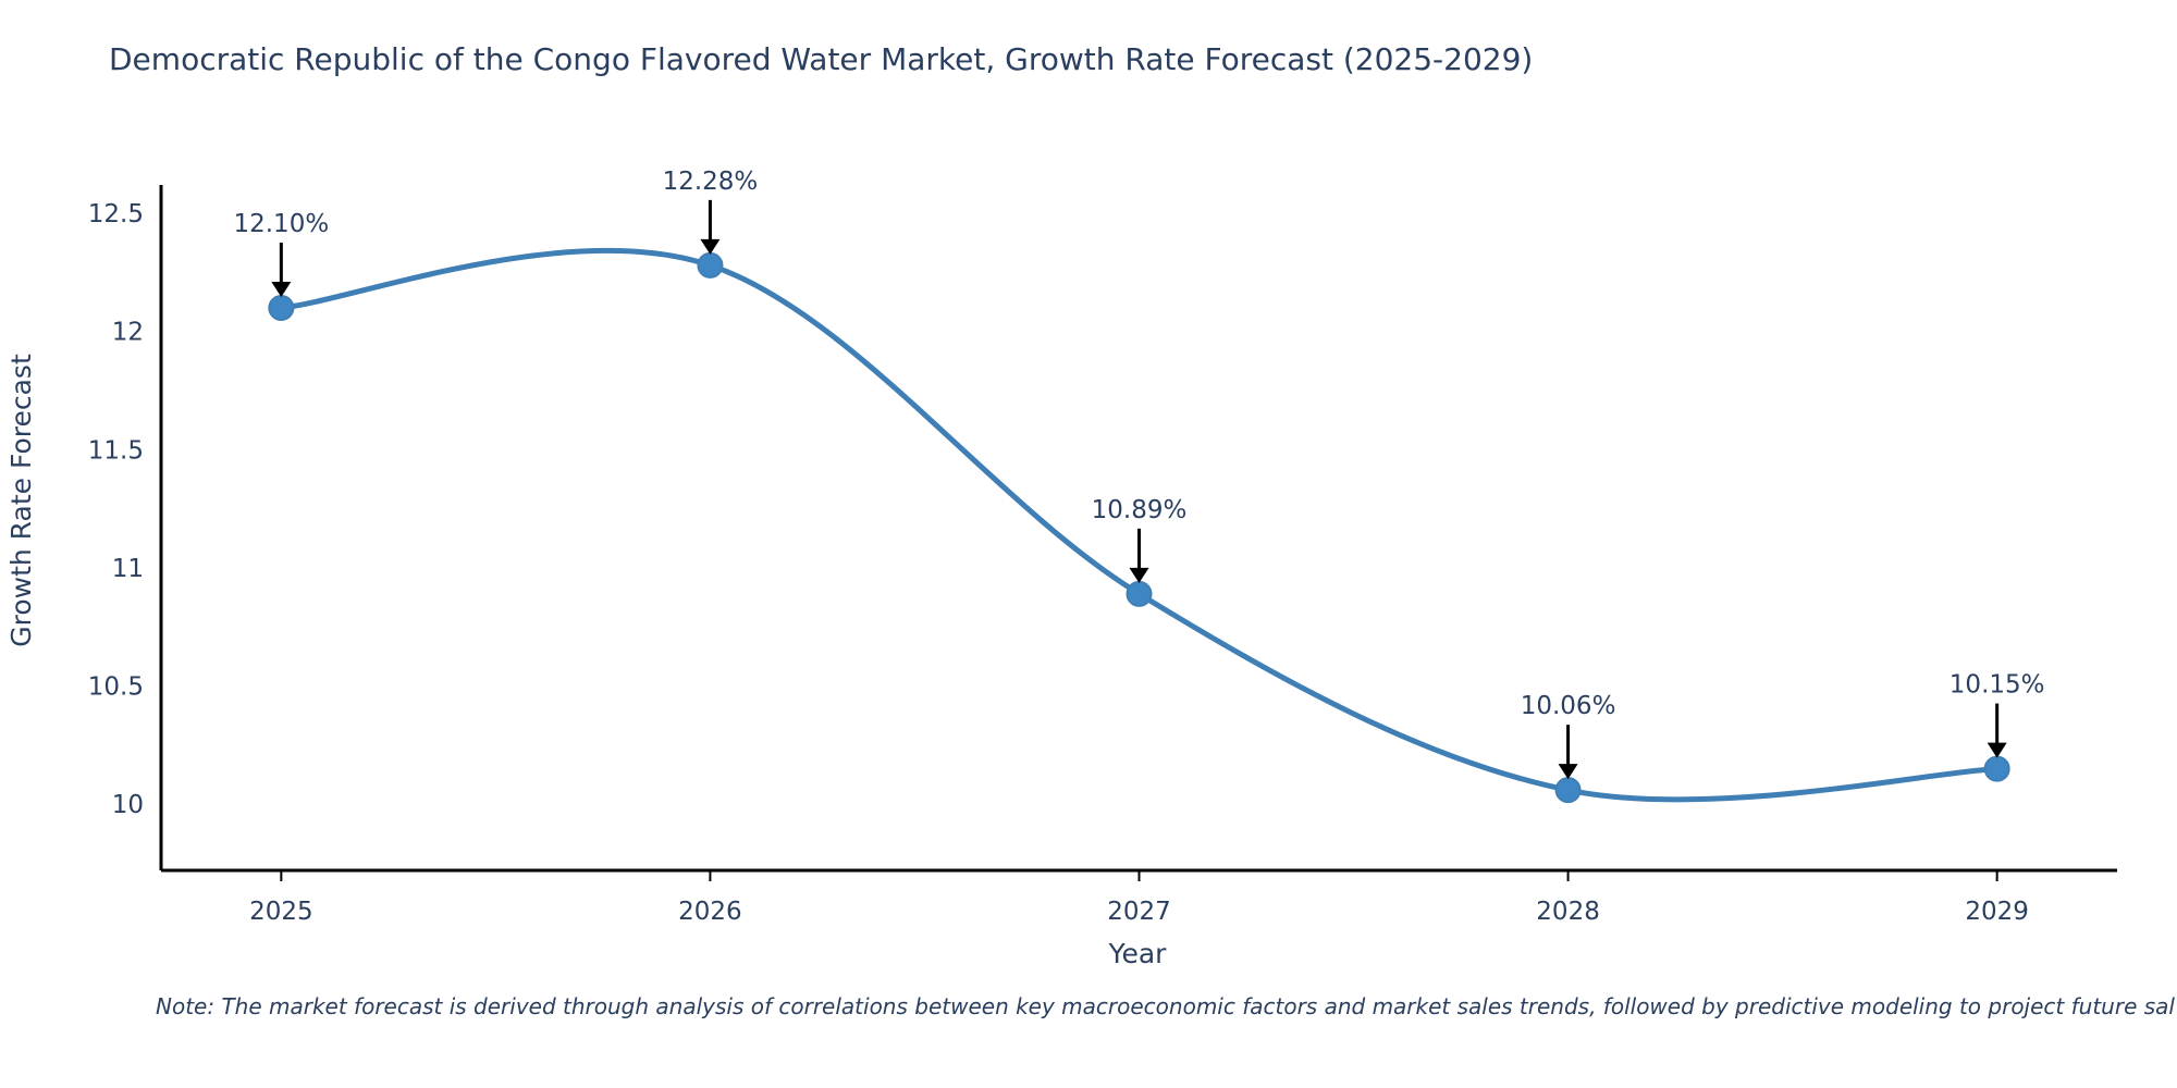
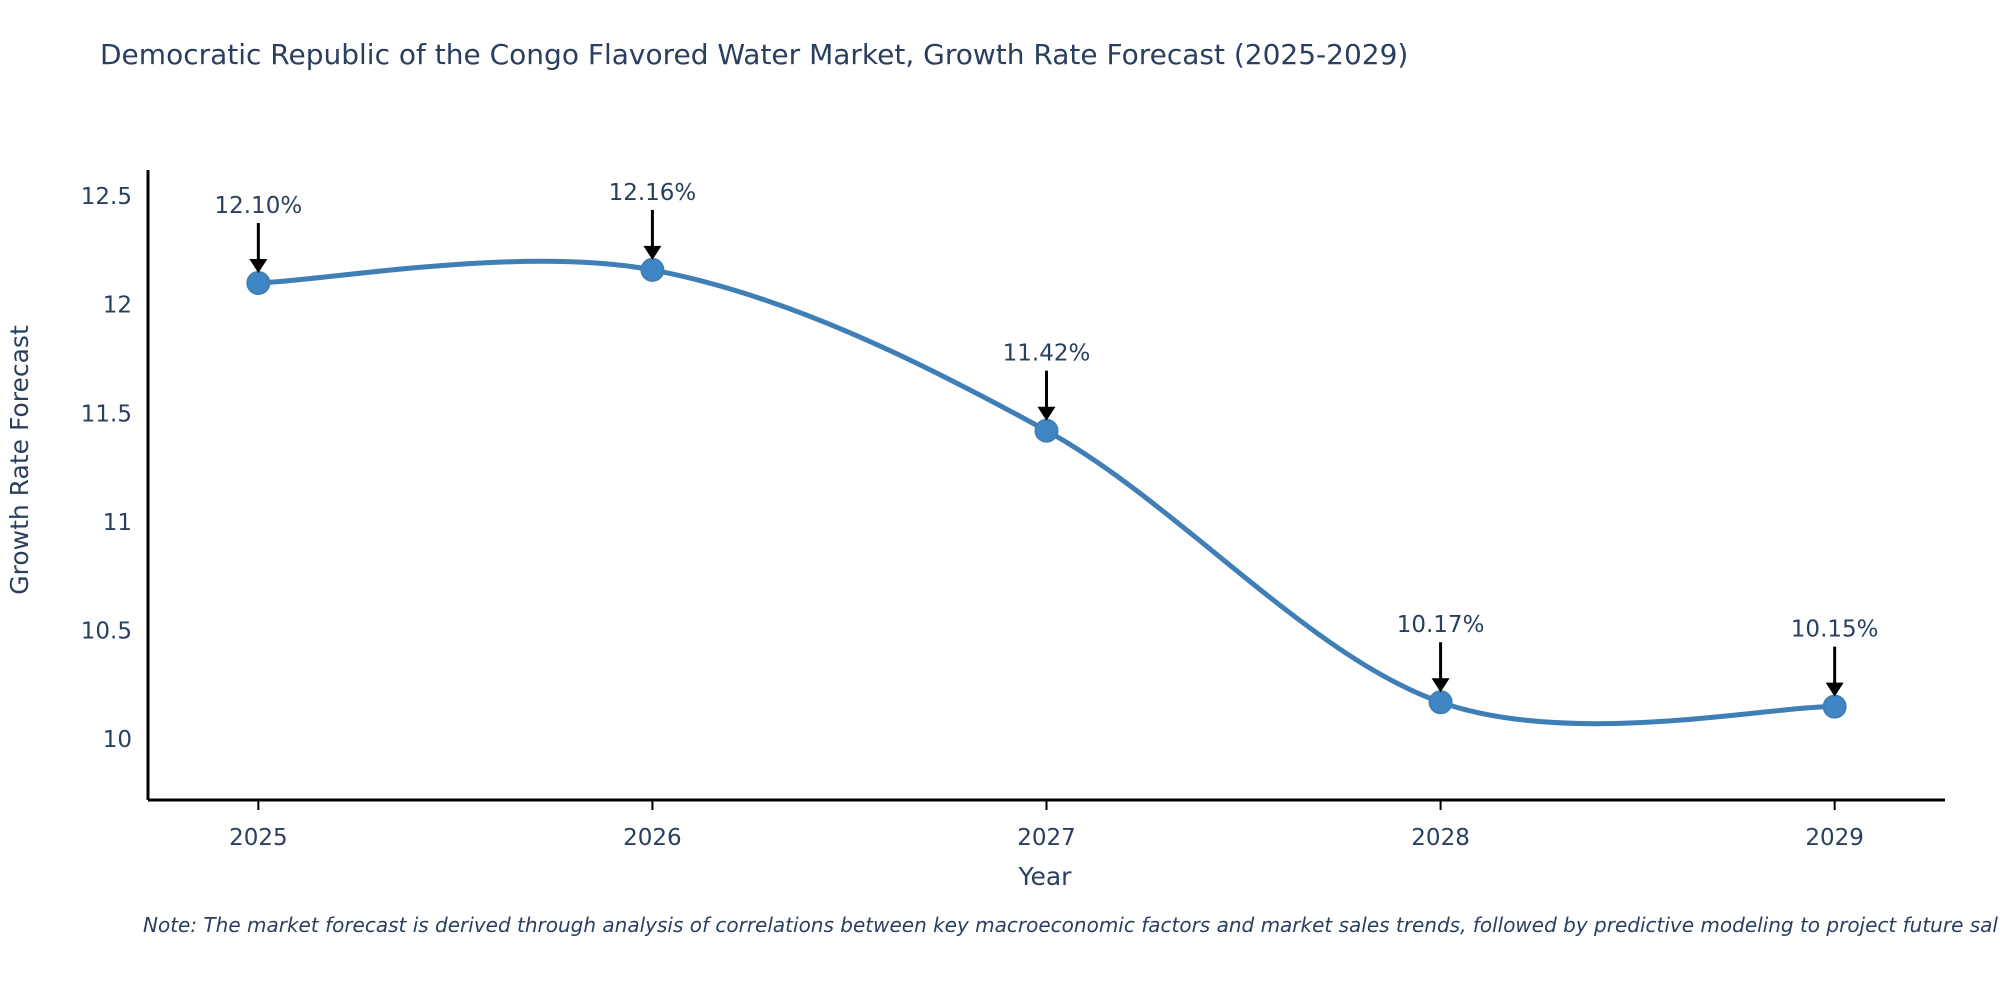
2026: 12.28% -> 12.16%
2027: 10.89% -> 11.42%
2028: 10.06% -> 10.17%
